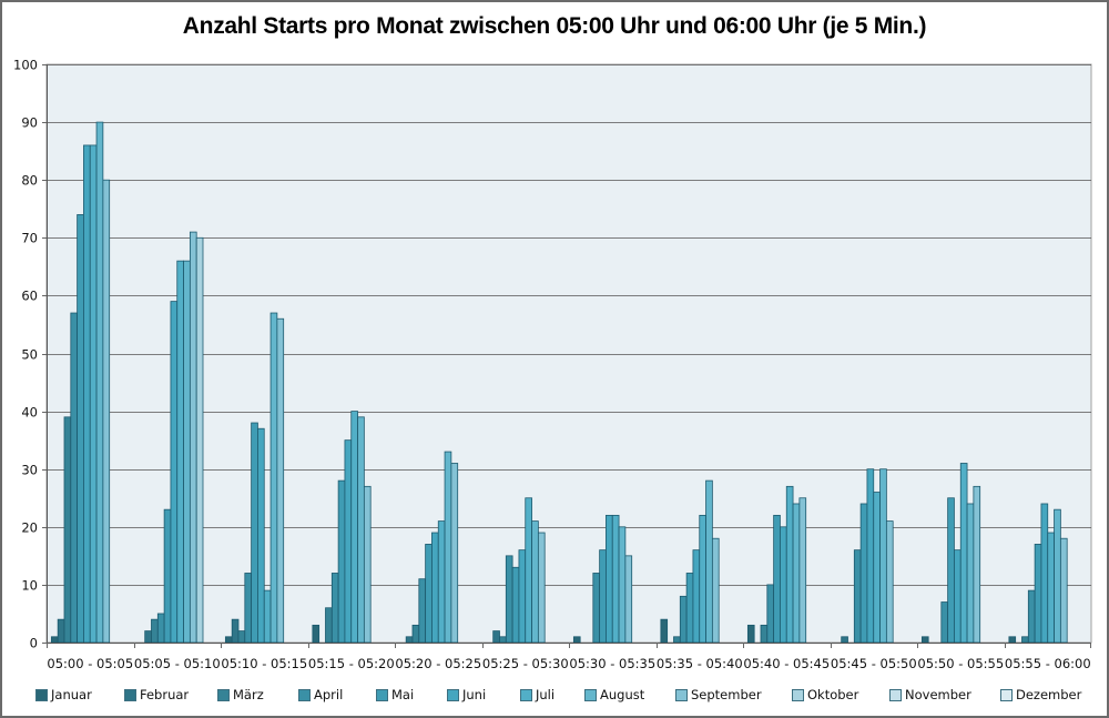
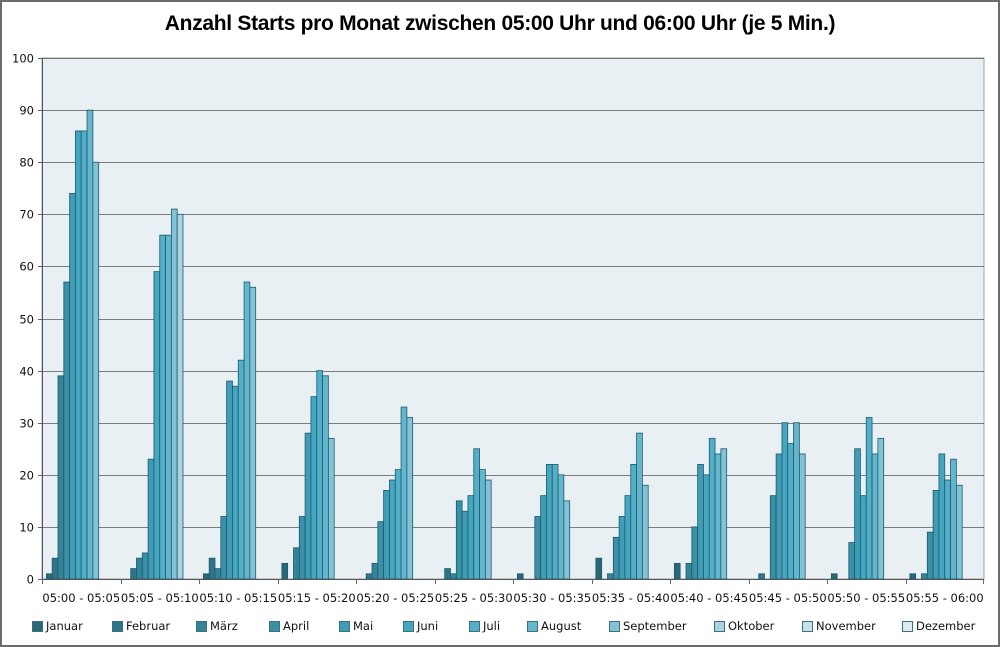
Juli/05:10 - 05:15: 9 -> 42
September/05:45 - 05:50: 21 -> 24
